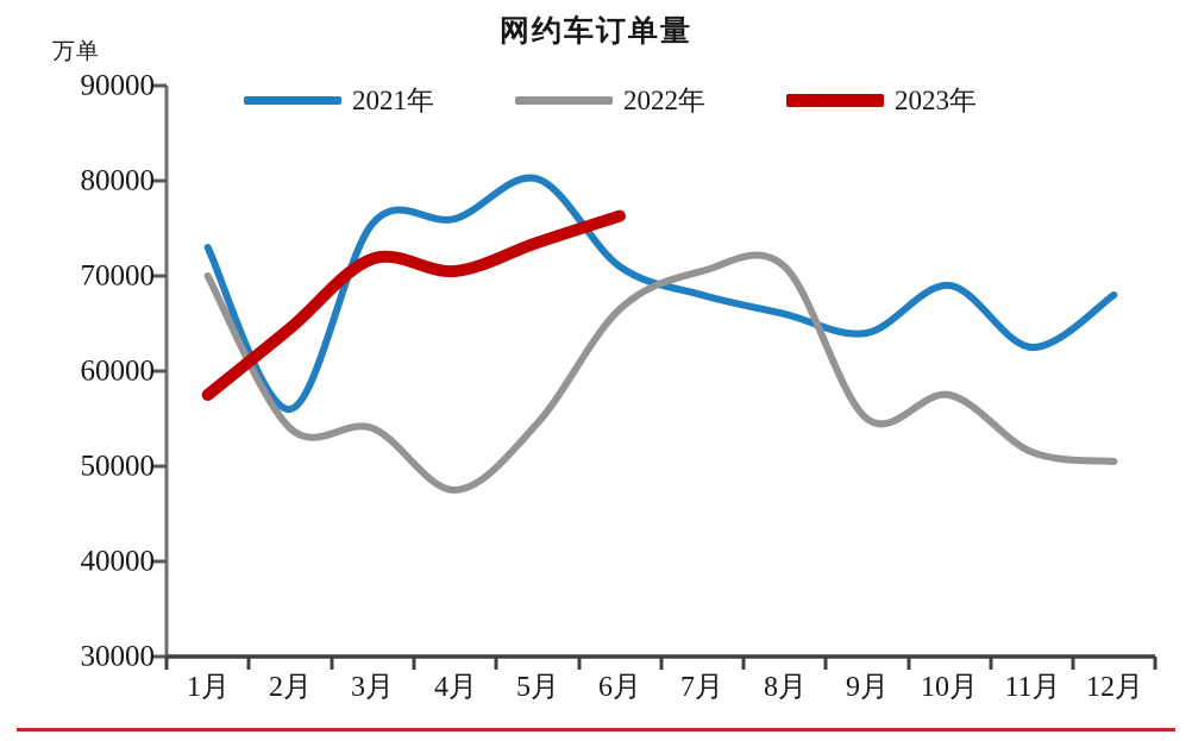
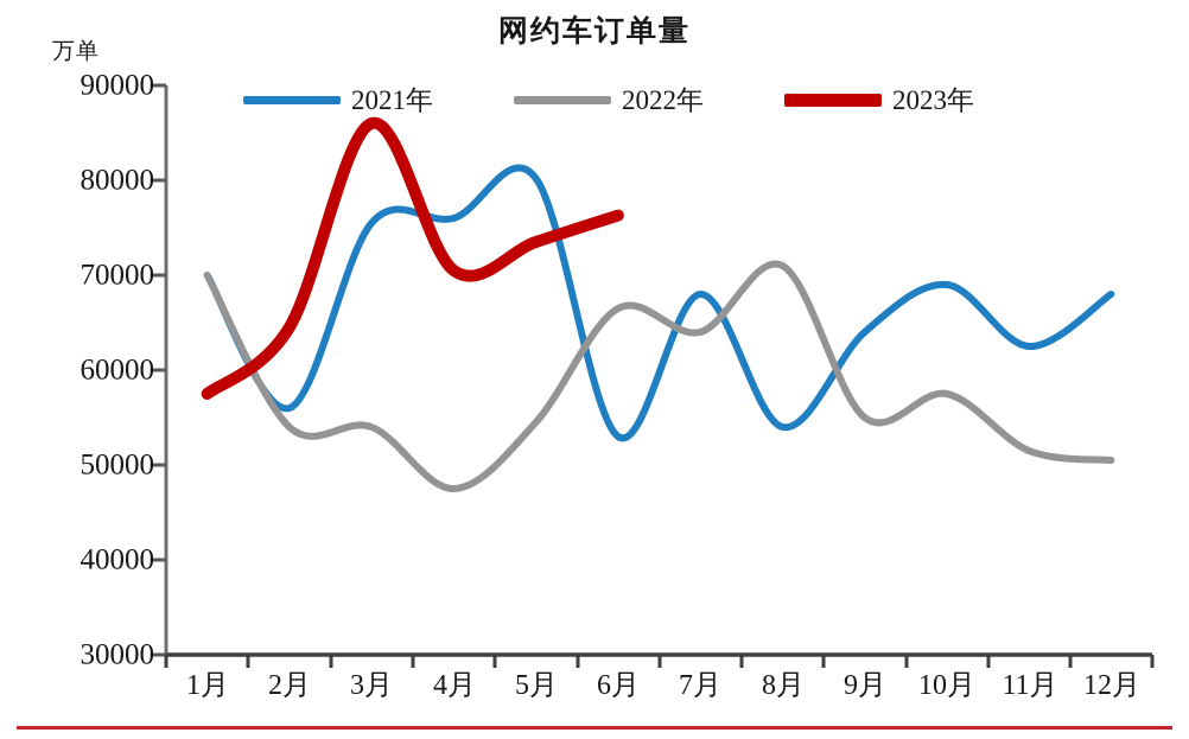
2021年/1月: 73000 -> 70000
2023年/3月: 72000 -> 86000
2021年/6月: 71000 -> 53000
2022年/7月: 70000 -> 64000
2021年/8月: 66000 -> 54000
